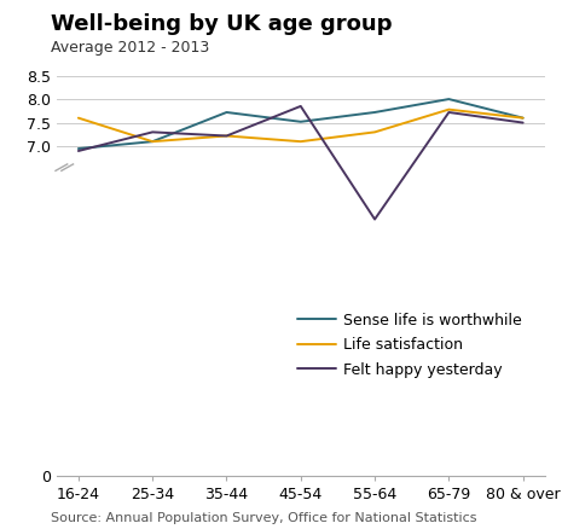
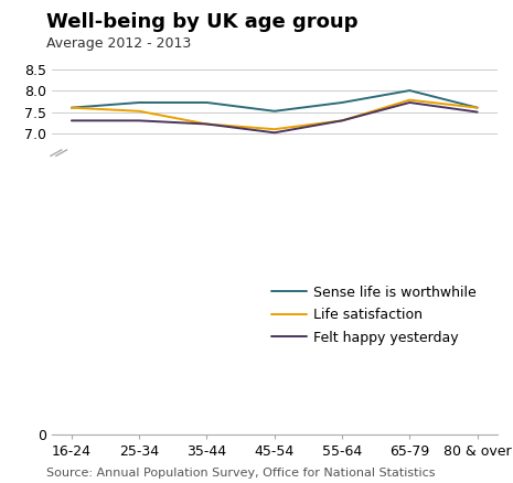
Sense life is worthwhile/16-24: 6.95 -> 7.60
Felt happy yesterday/16-24: 6.90 -> 7.30
Sense life is worthwhile/25-34: 7.10 -> 7.72
Life satisfaction/25-34: 7.10 -> 7.52
Felt happy yesterday/45-54: 7.85 -> 7.02
Felt happy yesterday/55-64: 5.45 -> 7.30
